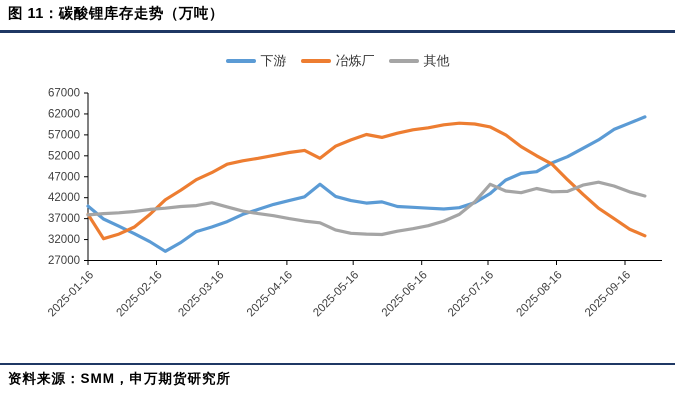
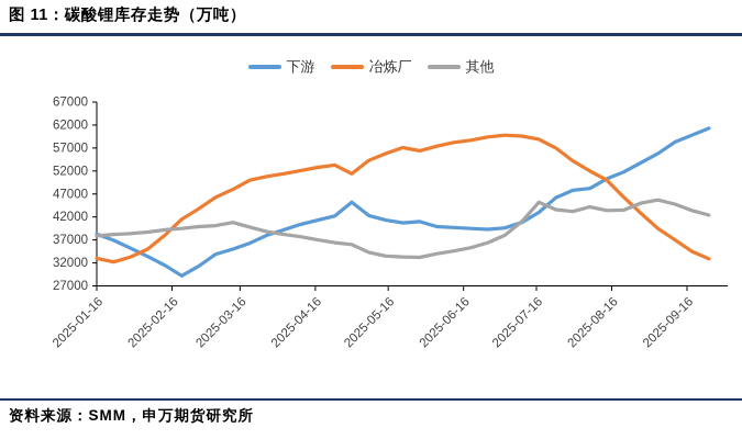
下游/2025-01-16: 40000 -> 38000
冶炼厂/2025-01-16: 38000 -> 33000
